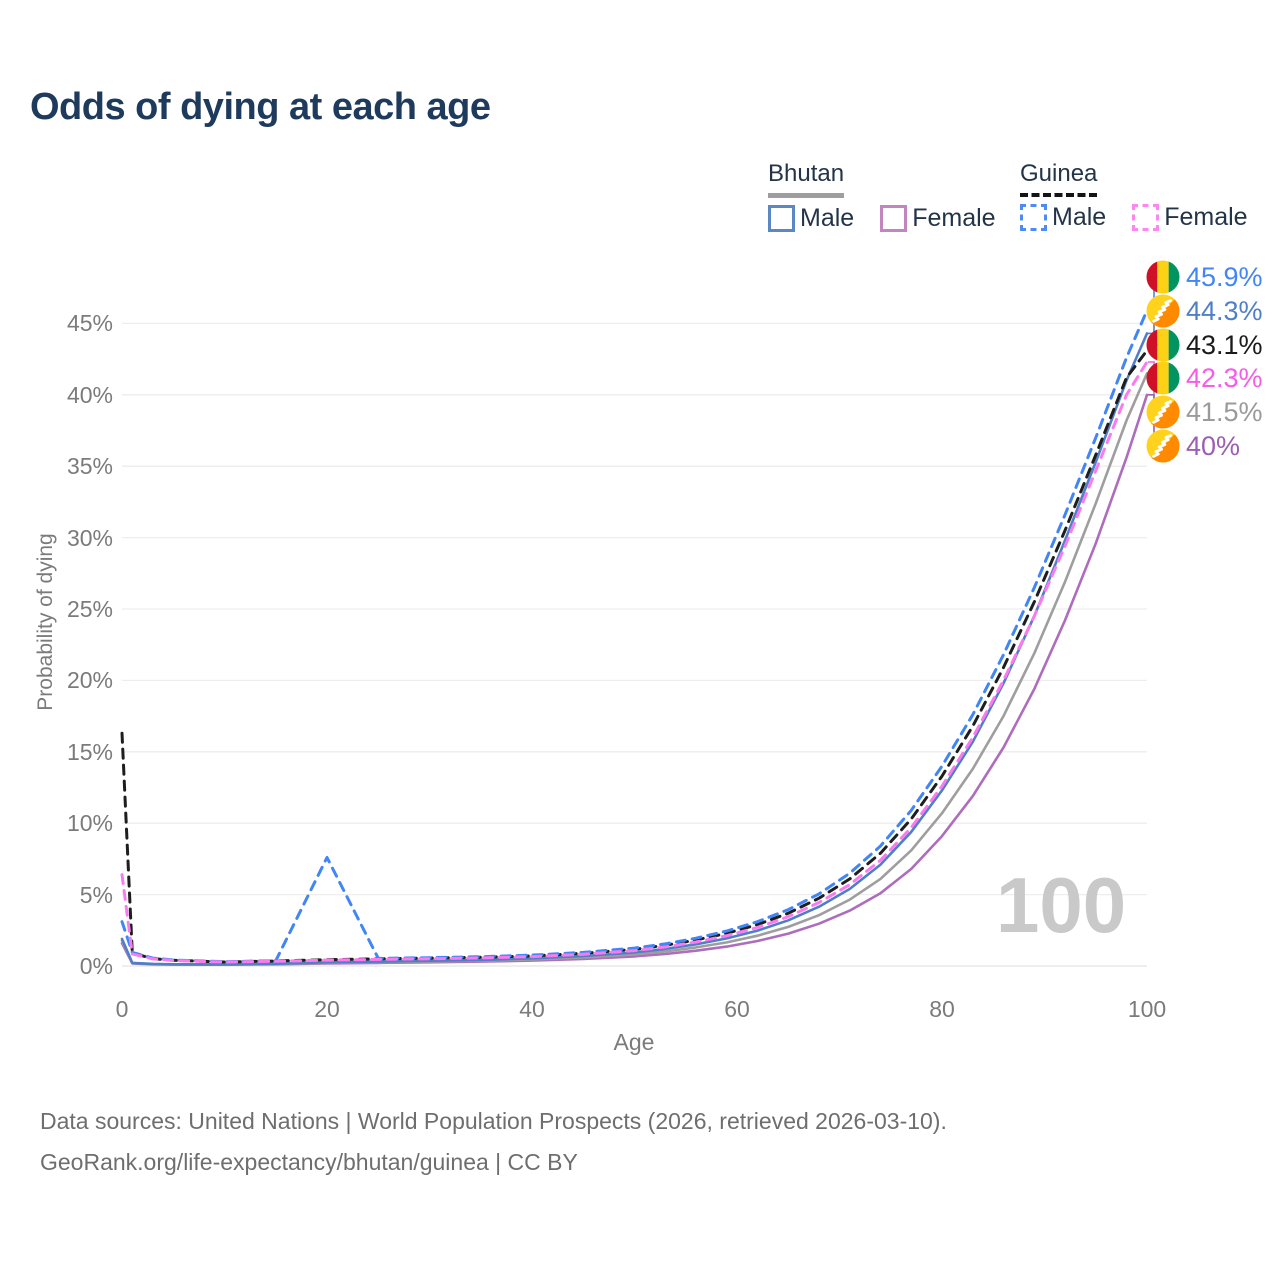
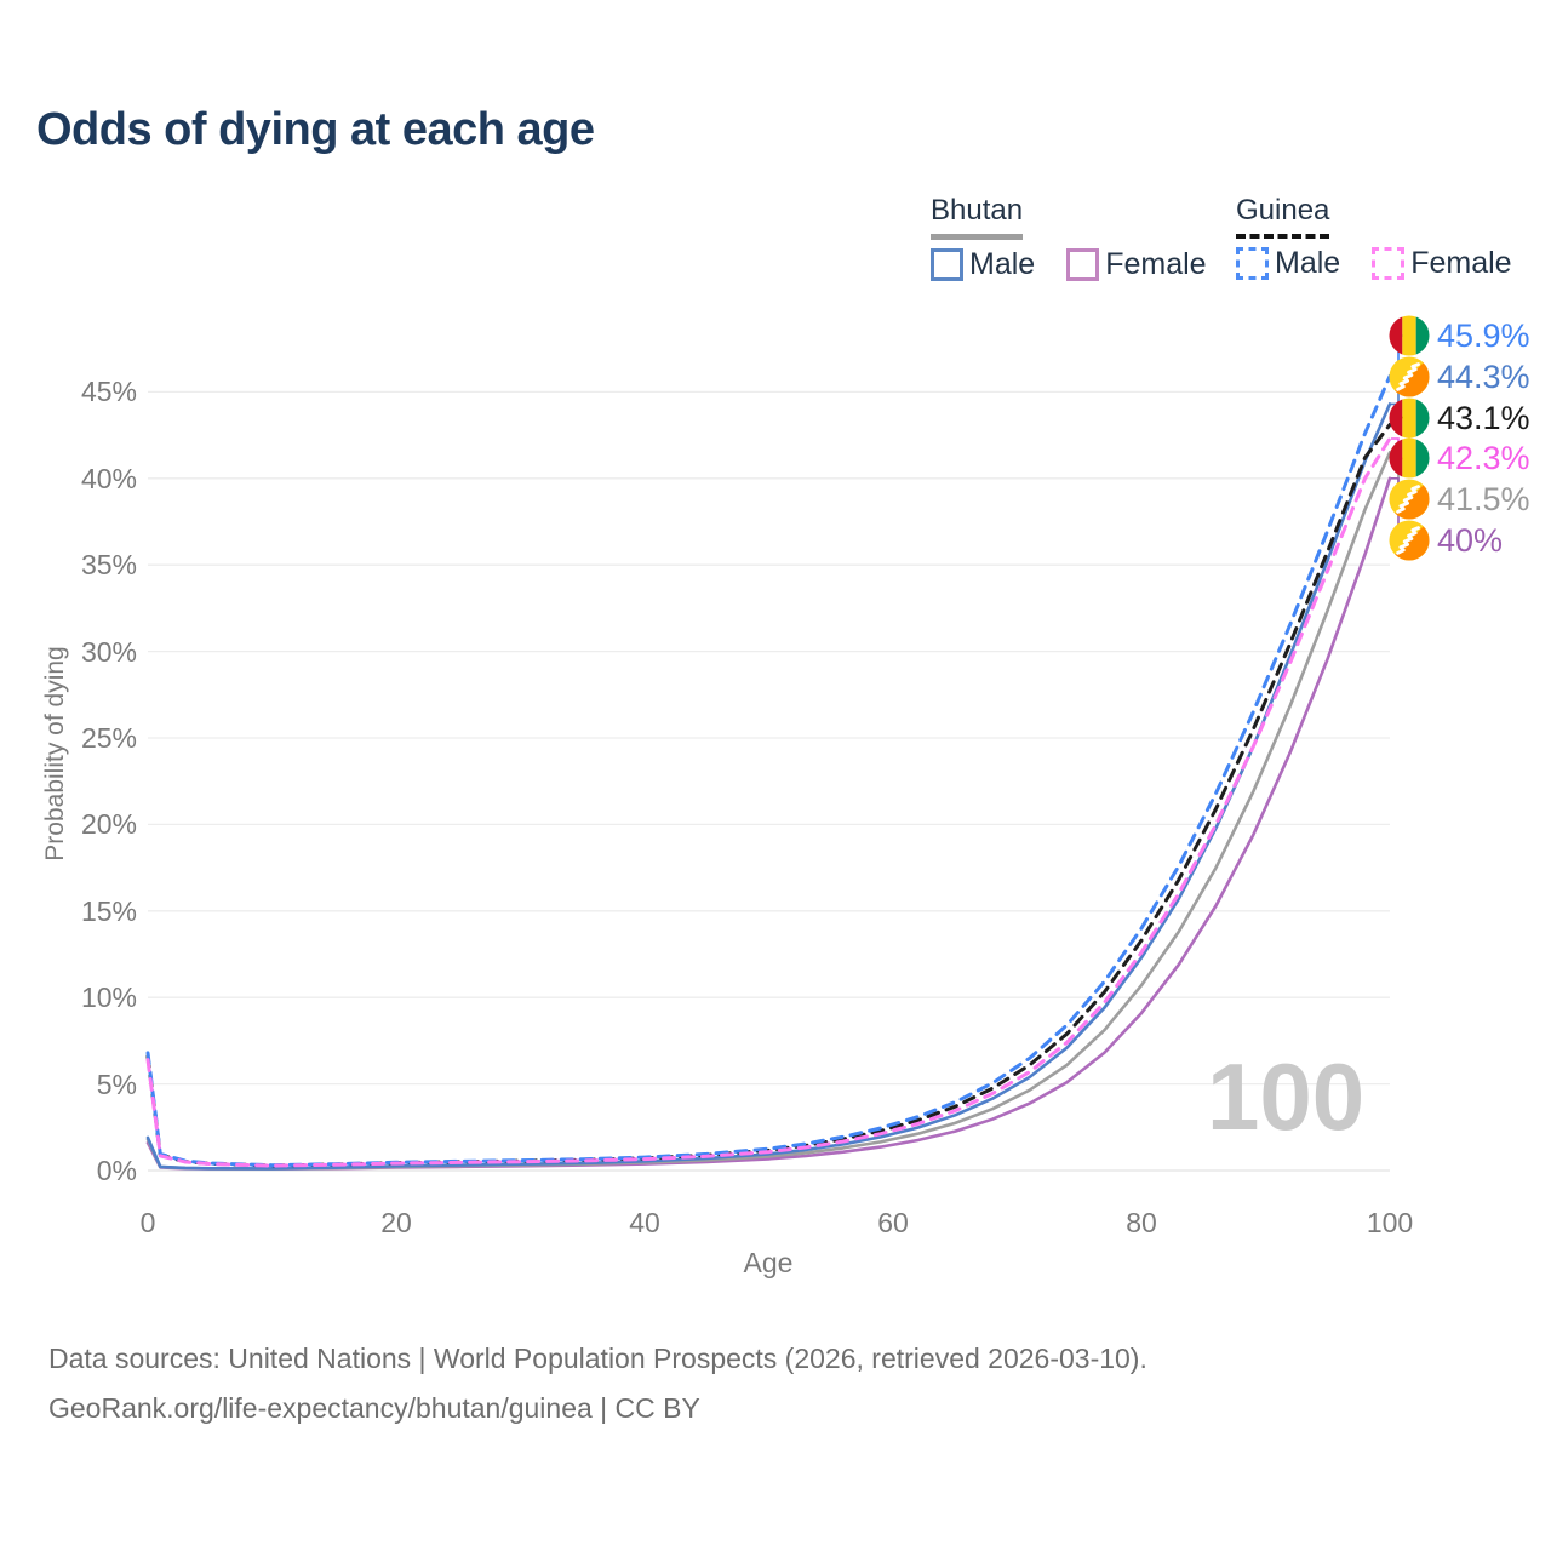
Guinea/0: 16.3% -> 6.6%
Guinea Male/0: 3.1% -> 6.8%
Guinea Male/20: 7.6% -> 0.5%
